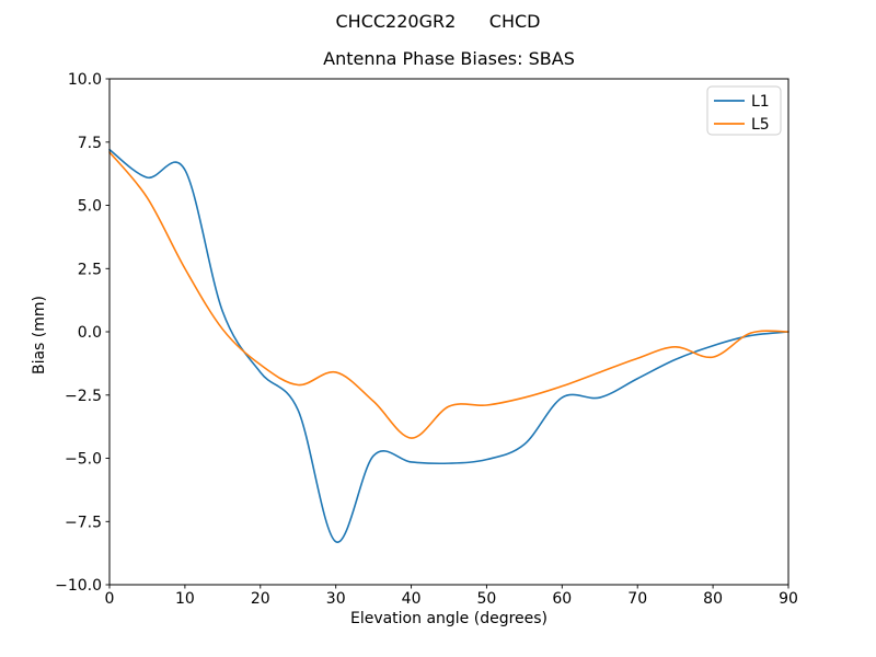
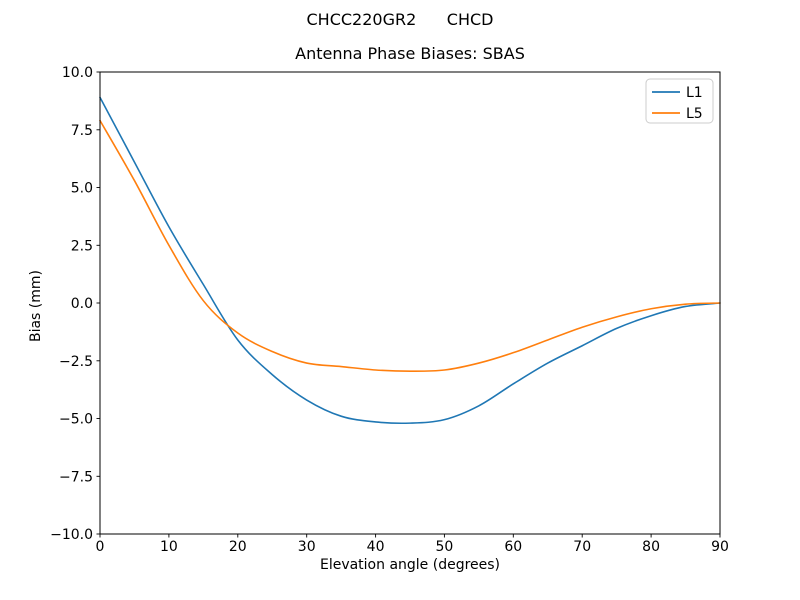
L1/0: 7.2 -> 8.9
L5/0: 7.1 -> 7.9
L1/10: 6.4 -> 3.3
L1/30: -8.3 -> -4.2
L5/30: -1.6 -> -2.6
L5/40: -4.2 -> -2.9
L1/60: -2.6 -> -3.5
L5/80: -1.0 -> -0.2
